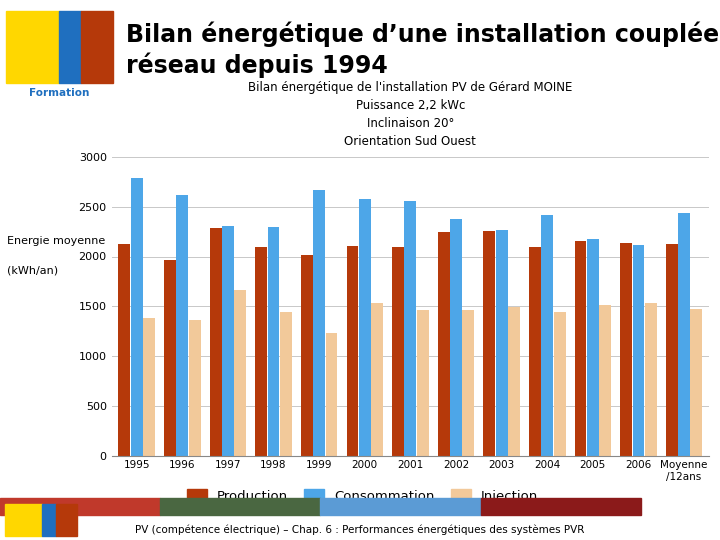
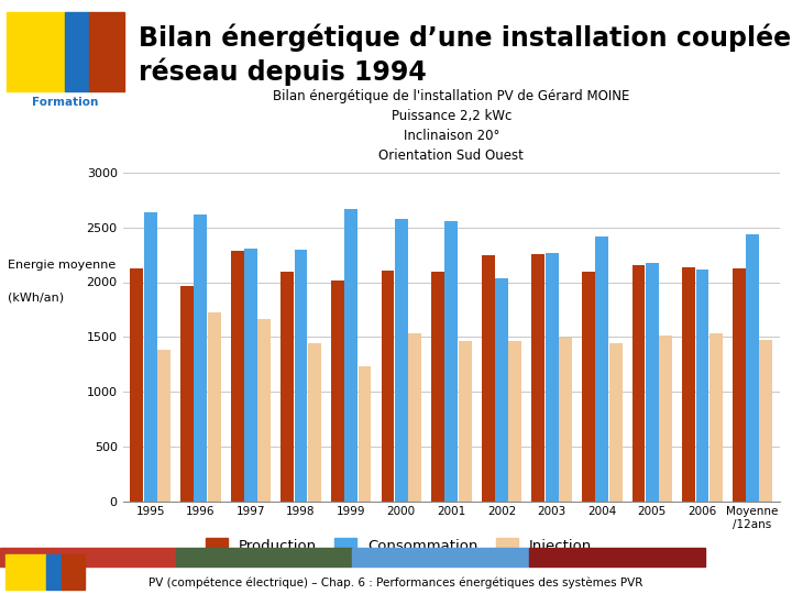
Consommation/1995: 2790 -> 2640
Injection/1996: 1360 -> 1720
Consommation/2002: 2380 -> 2040
